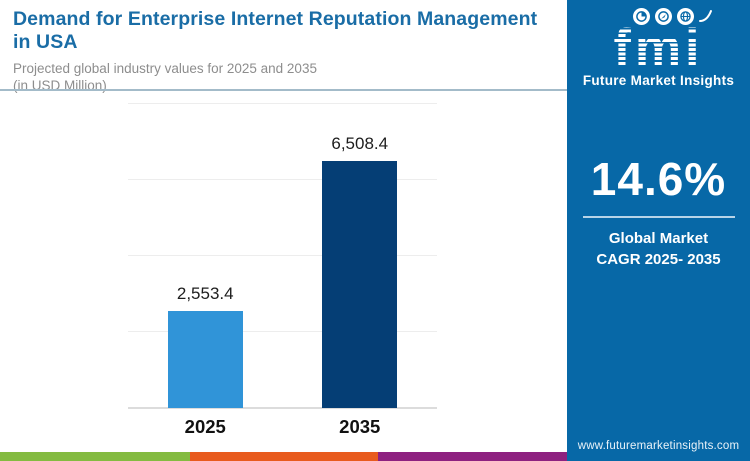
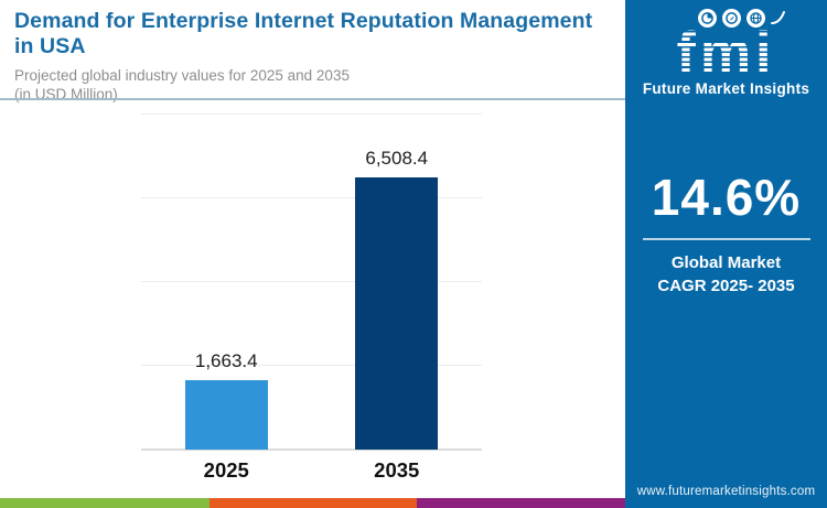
2025: 2,553.4 -> 1,663.4
